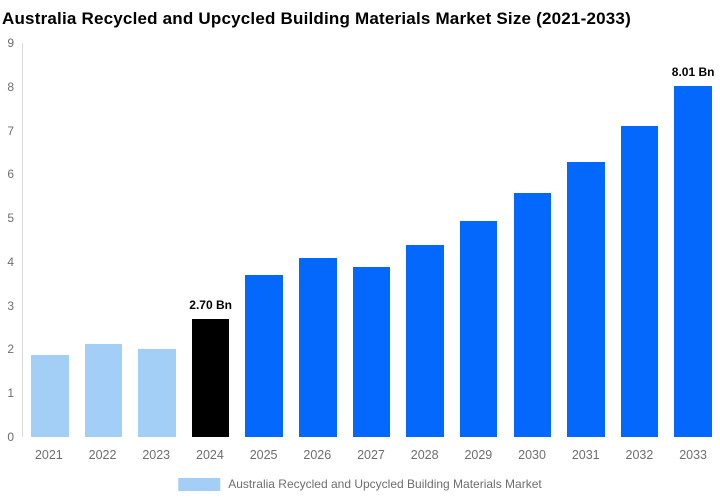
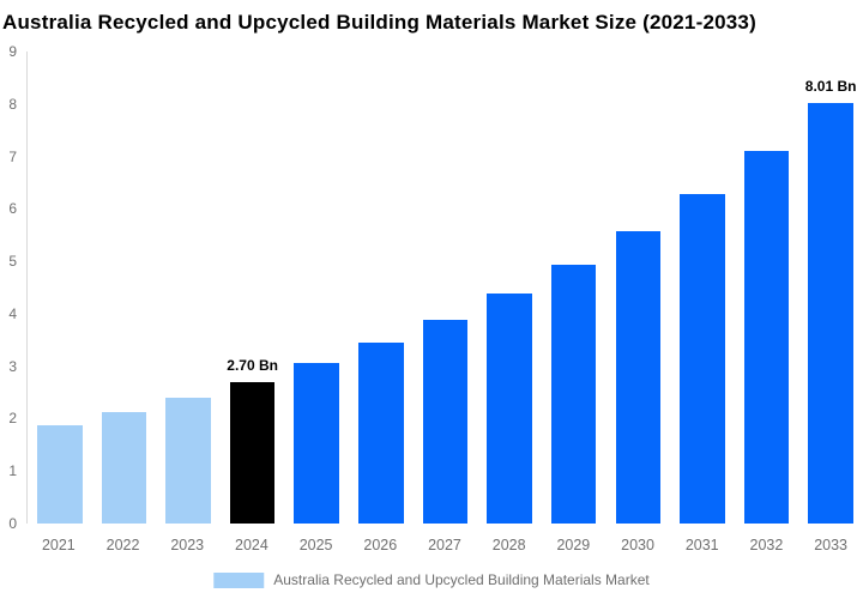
2023: 2.0 -> 2.4
2025: 3.7 -> 3.0
2026: 4.1 -> 3.4
